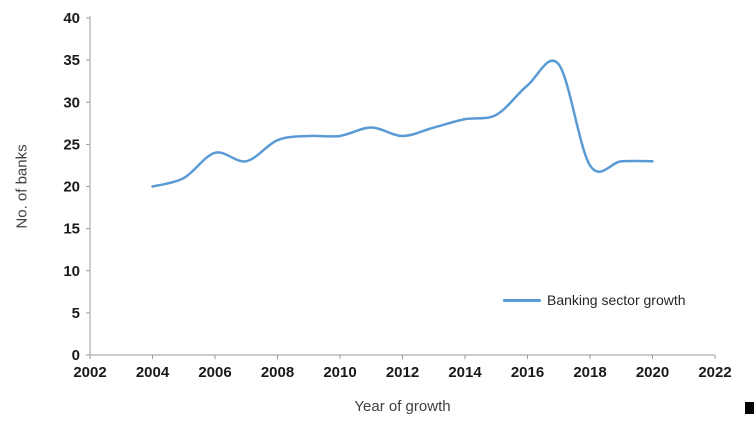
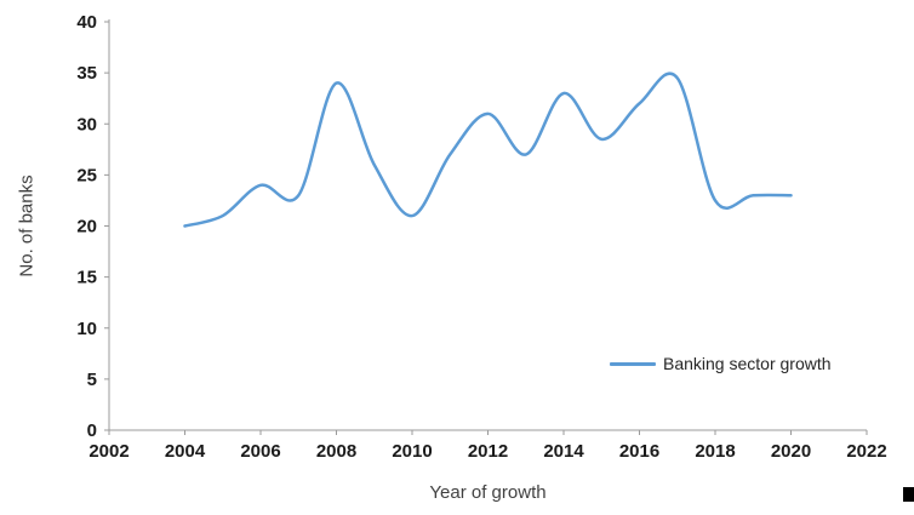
2008: 26 -> 34
2010: 26 -> 21
2012: 26 -> 31
2014: 28 -> 33
